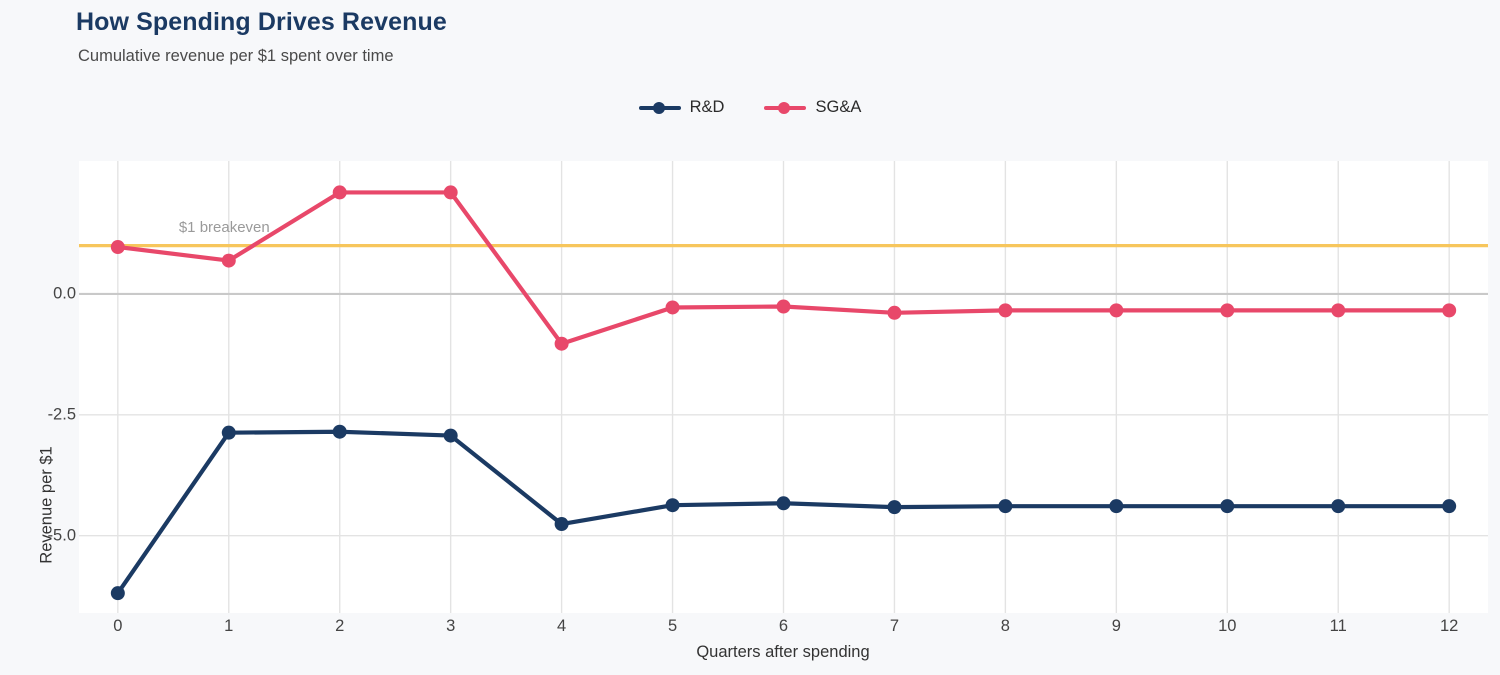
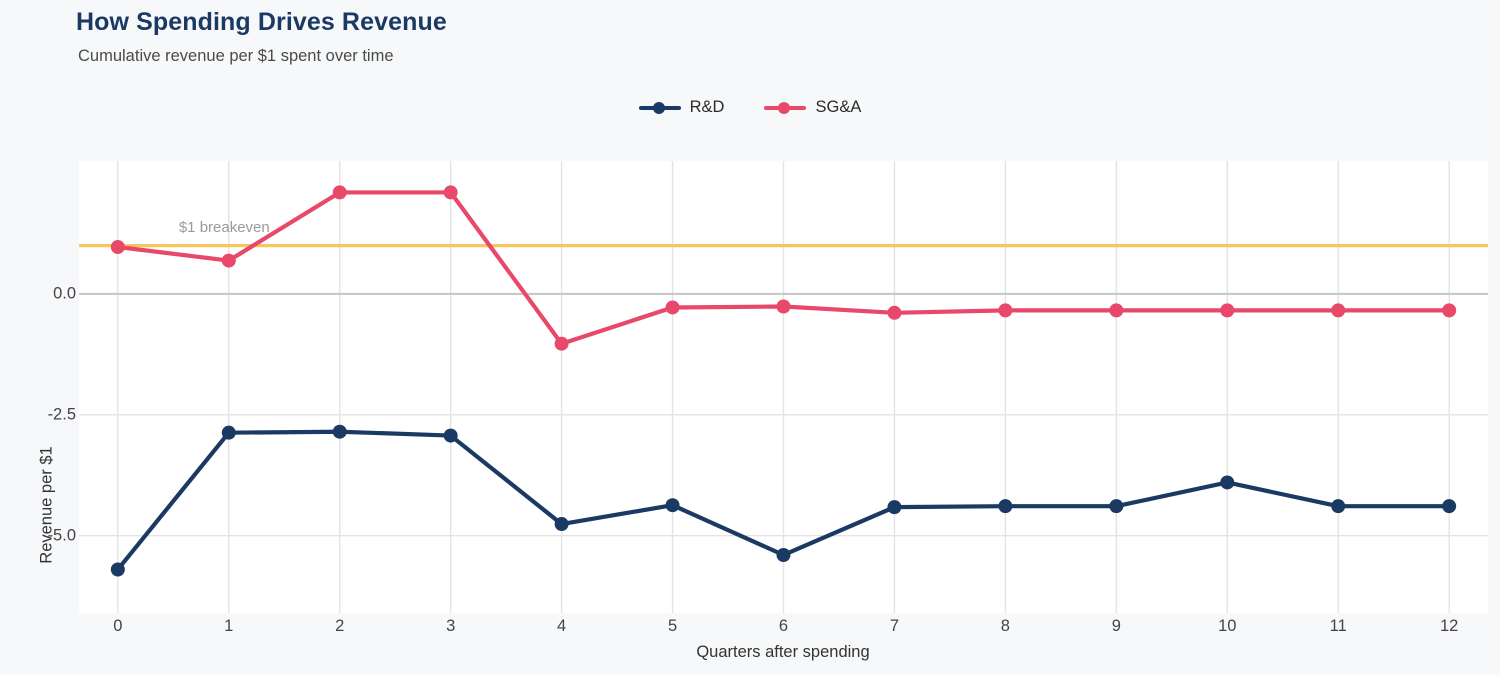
R&D/0: -6.2 -> -5.7
R&D/6: -4.3 -> -5.4
R&D/10: -4.4 -> -3.9
